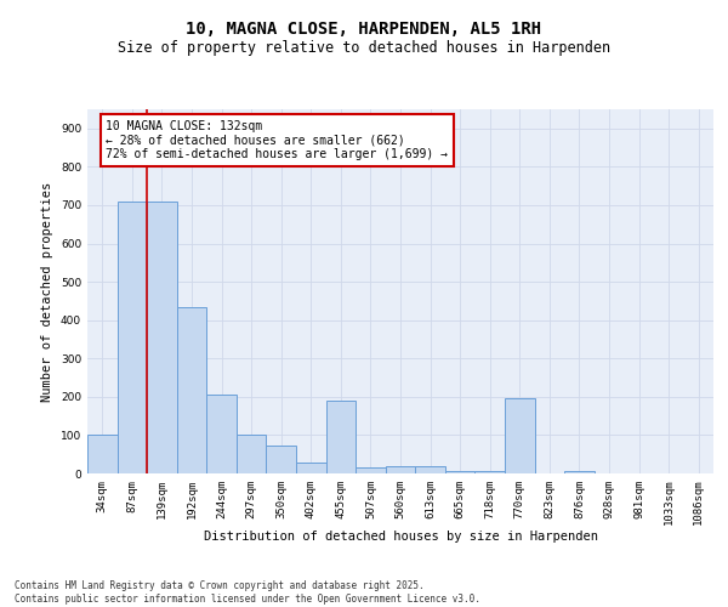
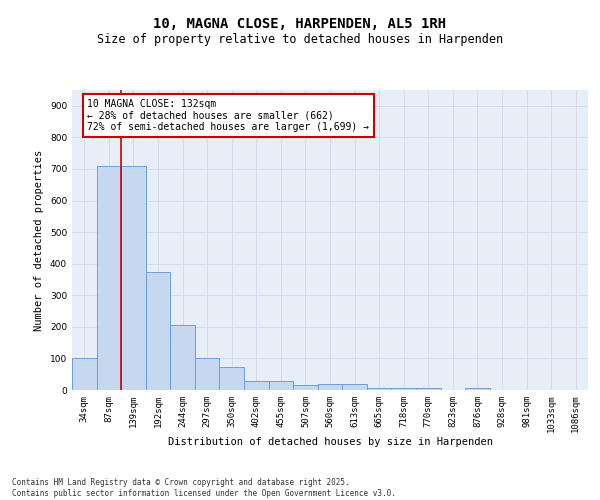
192sqm: 435 -> 375
455sqm: 190 -> 30
770sqm: 195 -> 6
